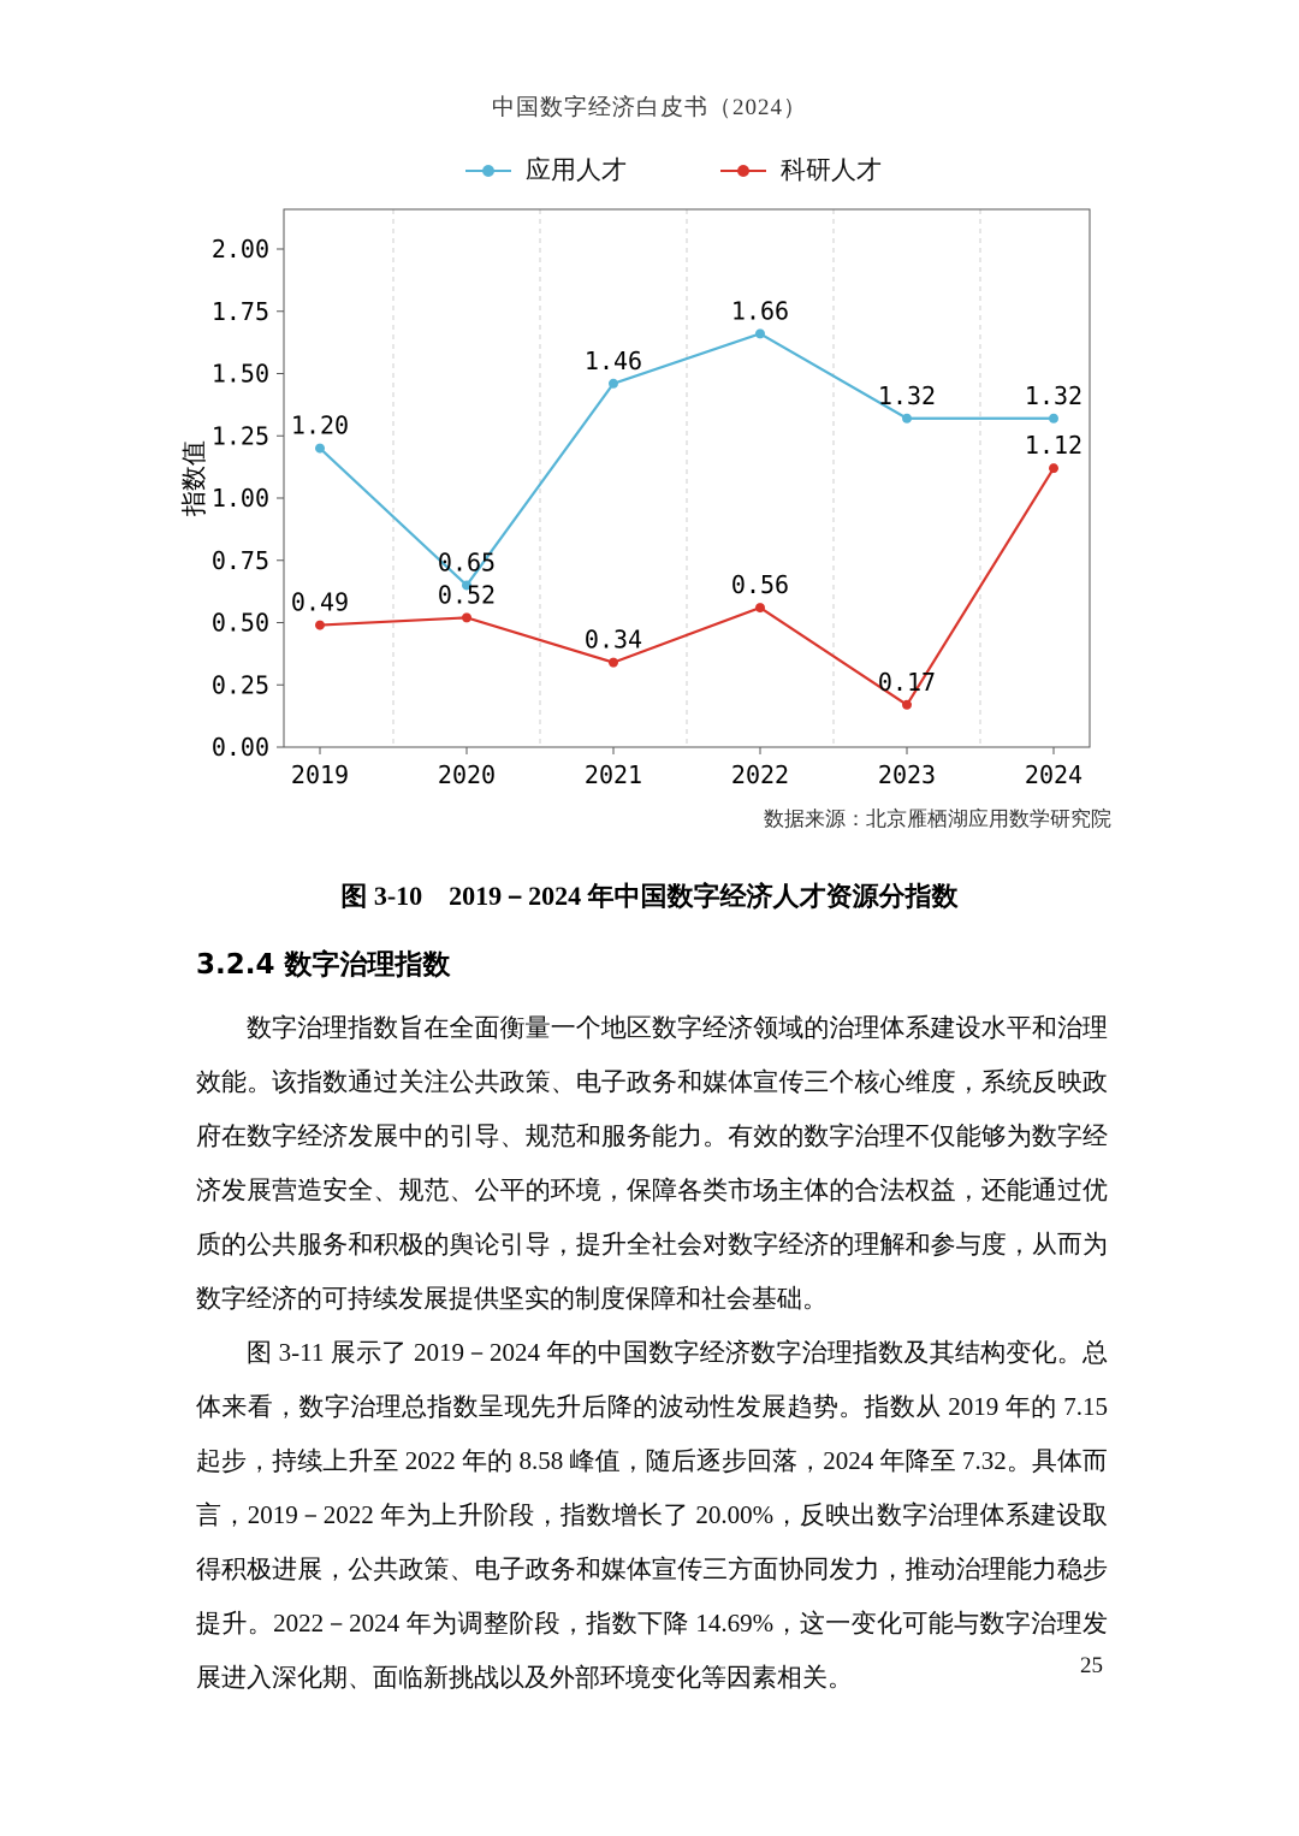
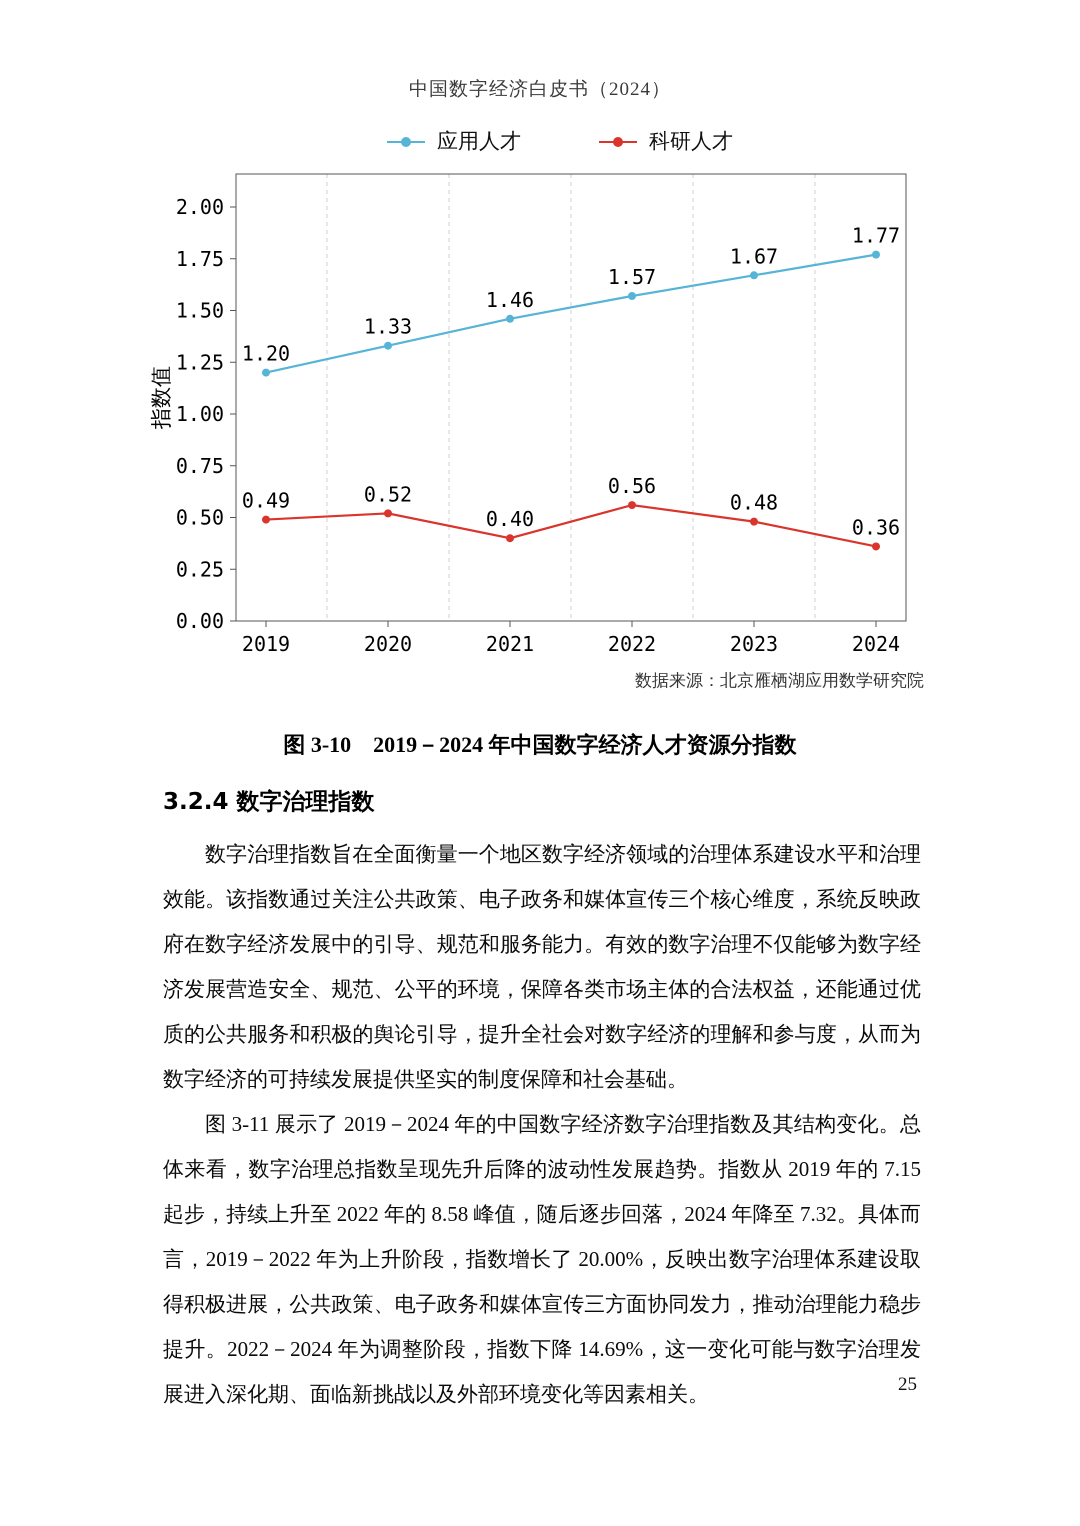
应用人才/2020: 0.65 -> 1.33
科研人才/2021: 0.34 -> 0.40
应用人才/2022: 1.66 -> 1.57
应用人才/2023: 1.32 -> 1.67
科研人才/2023: 0.17 -> 0.48
应用人才/2024: 1.32 -> 1.77
科研人才/2024: 1.12 -> 0.36
